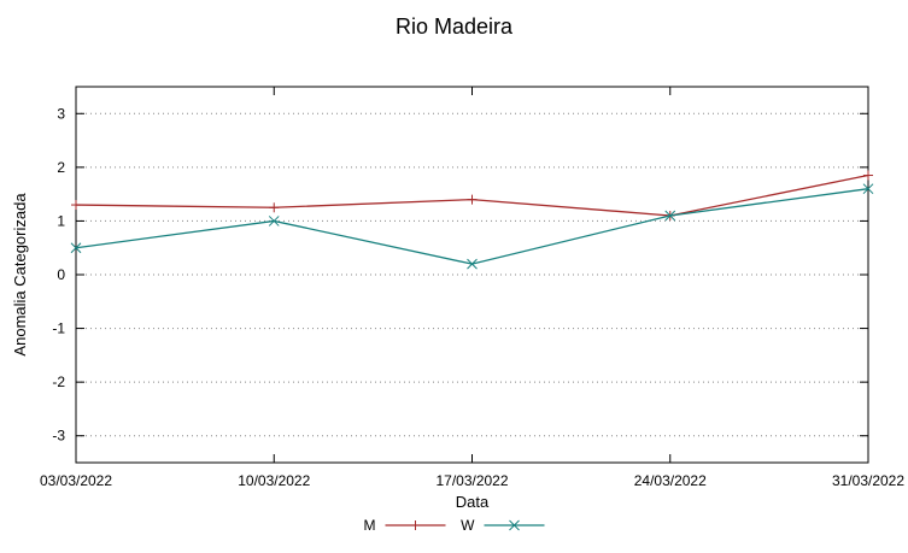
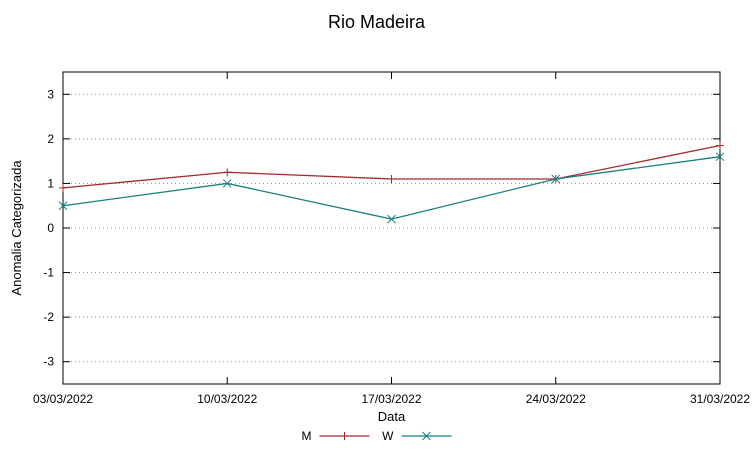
M/03/03/2022: 1.3 -> 0.9
M/17/03/2022: 1.4 -> 1.1
